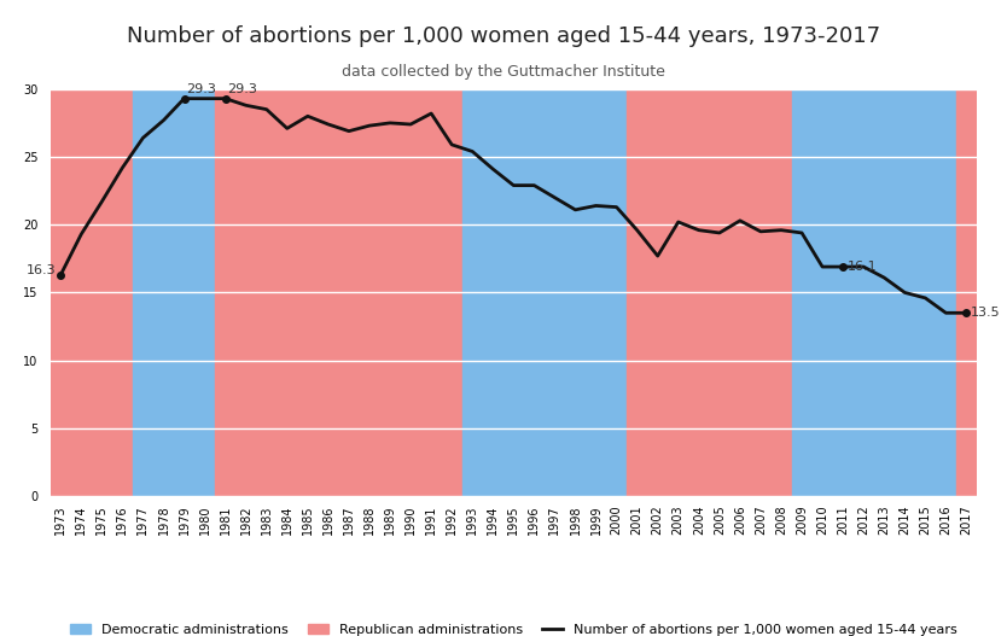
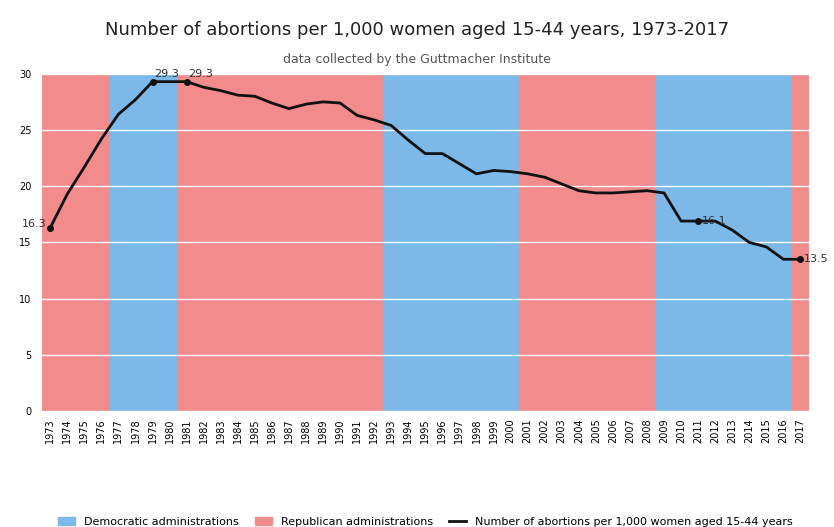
1984: 27.1 -> 28.1
1991: 28.2 -> 26.3
2001: 19.6 -> 21.1
2002: 17.7 -> 20.8
2006: 20.3 -> 19.4
